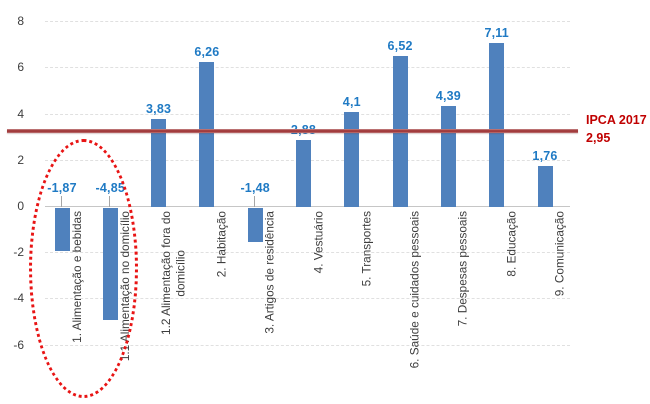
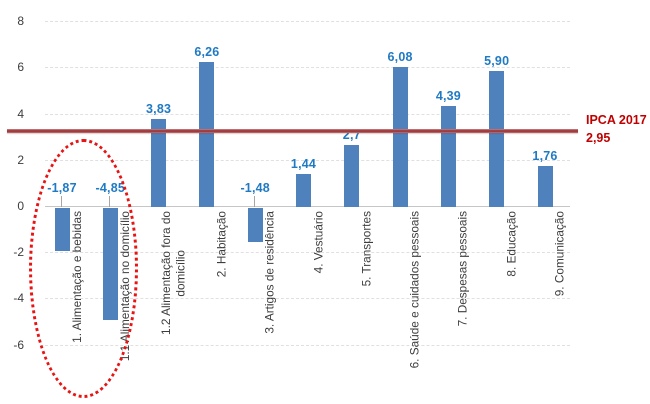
4. Vestuário: 2,88 -> 1,44
5. Transportes: 4,1 -> 2,7
6. Saúde e cuidados pessoais: 6,52 -> 6,08
8. Educação: 7,11 -> 5,90
